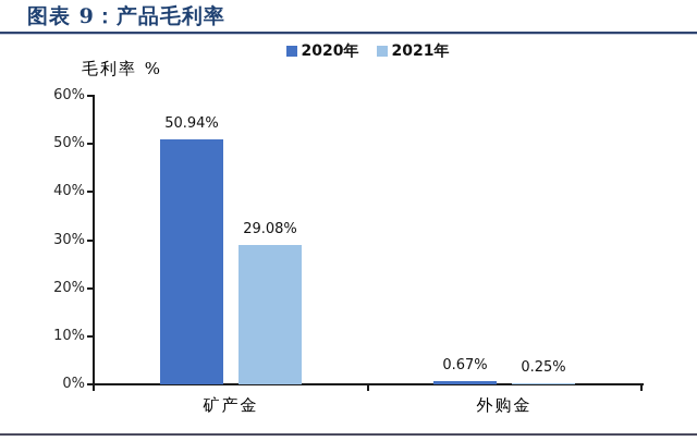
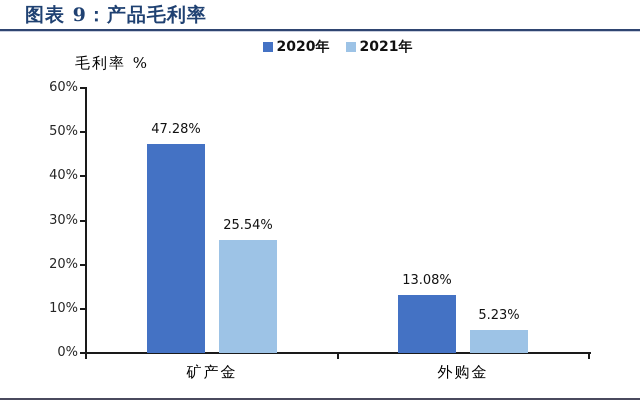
2020年/矿产金: 50.94% -> 47.28%
2021年/矿产金: 29.08% -> 25.54%
2020年/外购金: 0.67% -> 13.08%
2021年/外购金: 0.25% -> 5.23%
